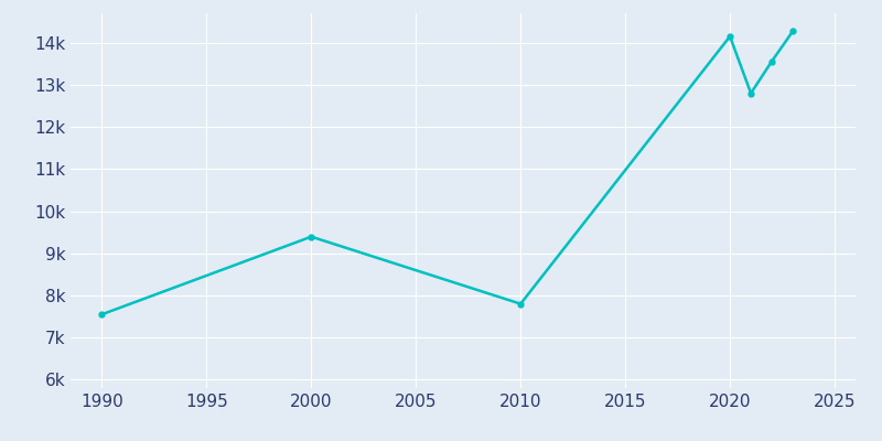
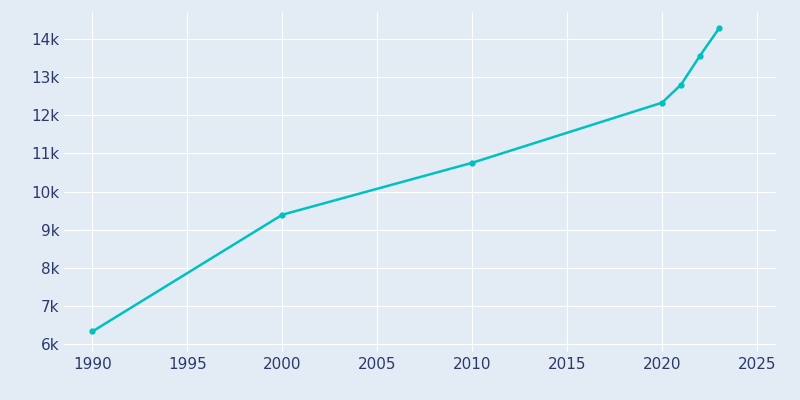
1990: 7.55k -> 6.34k
2010: 7.80k -> 10.75k
2020: 14.15k -> 12.33k
